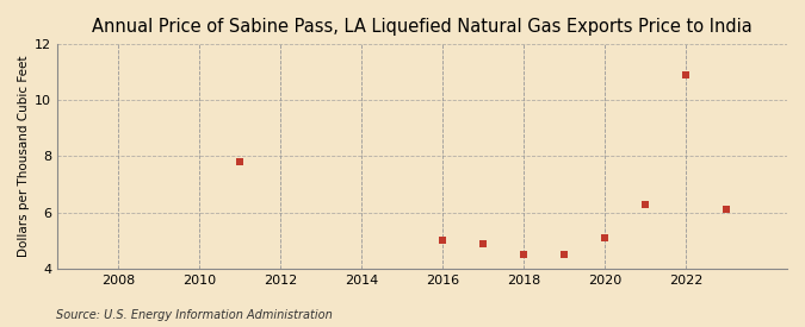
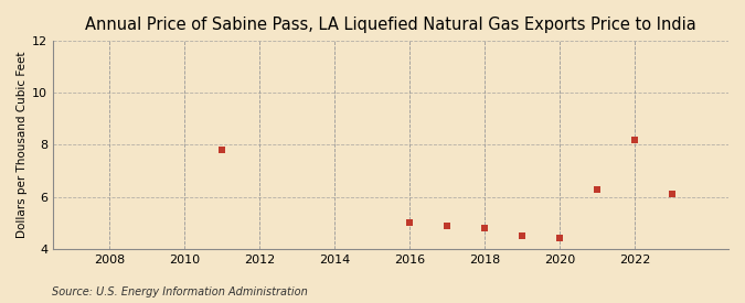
2018: 4.5 -> 4.8
2020: 5.1 -> 4.4
2022: 10.9 -> 8.2
